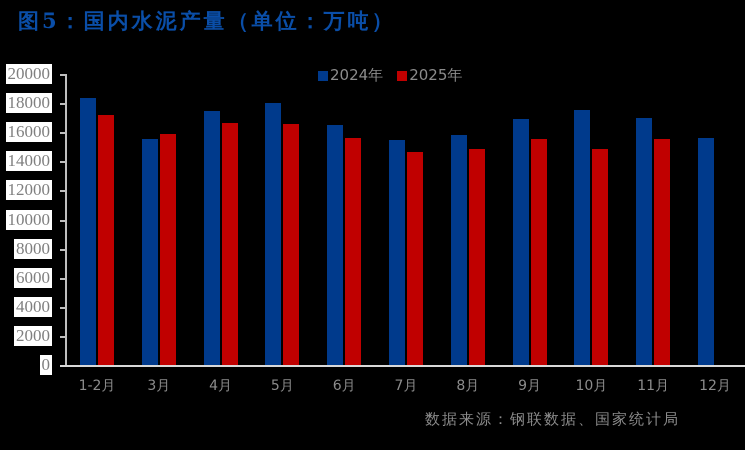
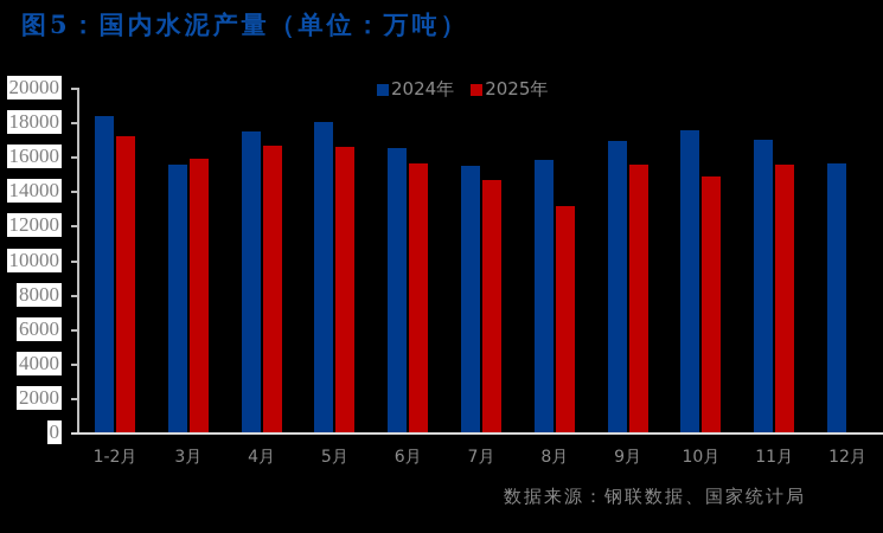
2025年/8月: 14800 -> 13100
